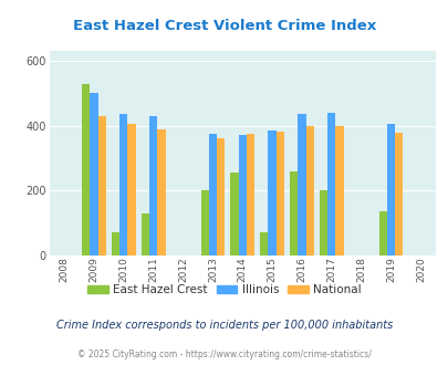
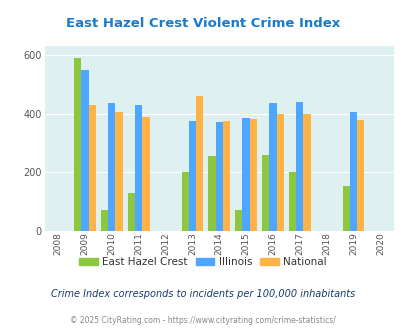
East Hazel Crest/2009: 530 -> 590
Illinois/2009: 500 -> 550
National/2013: 363 -> 460
East Hazel Crest/2019: 135 -> 155
